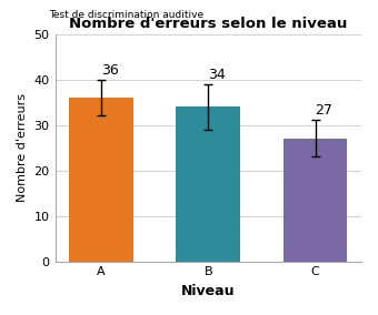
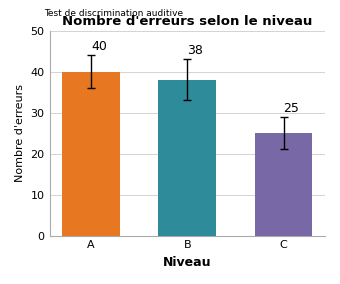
A: 36 -> 40
B: 34 -> 38
C: 27 -> 25
